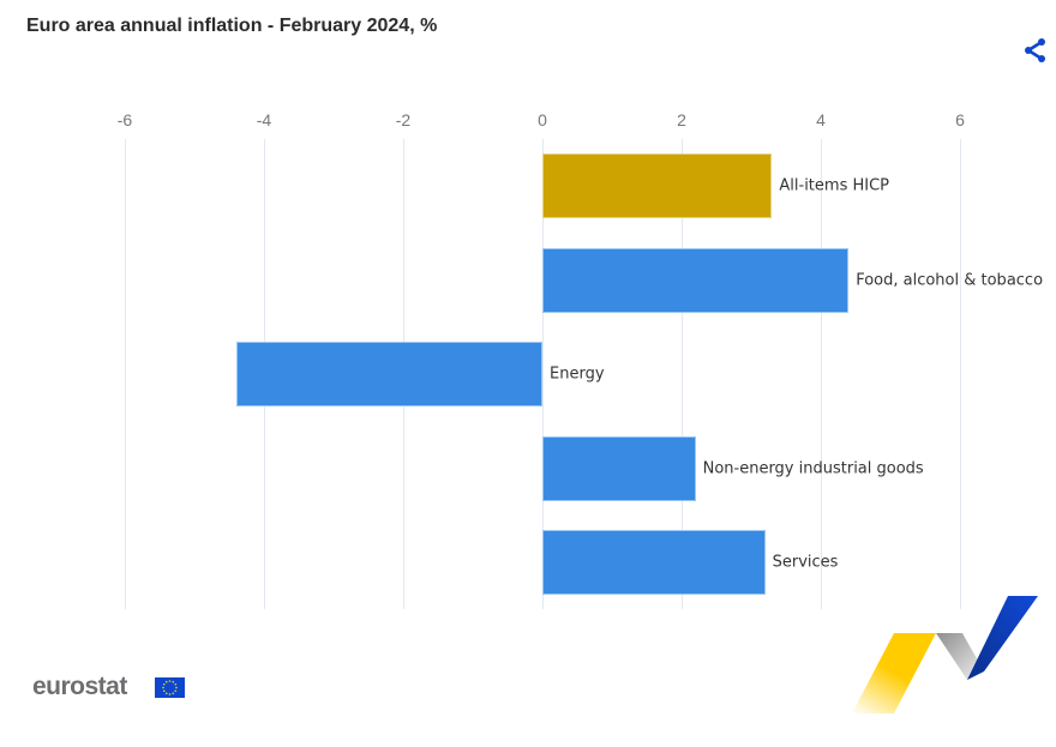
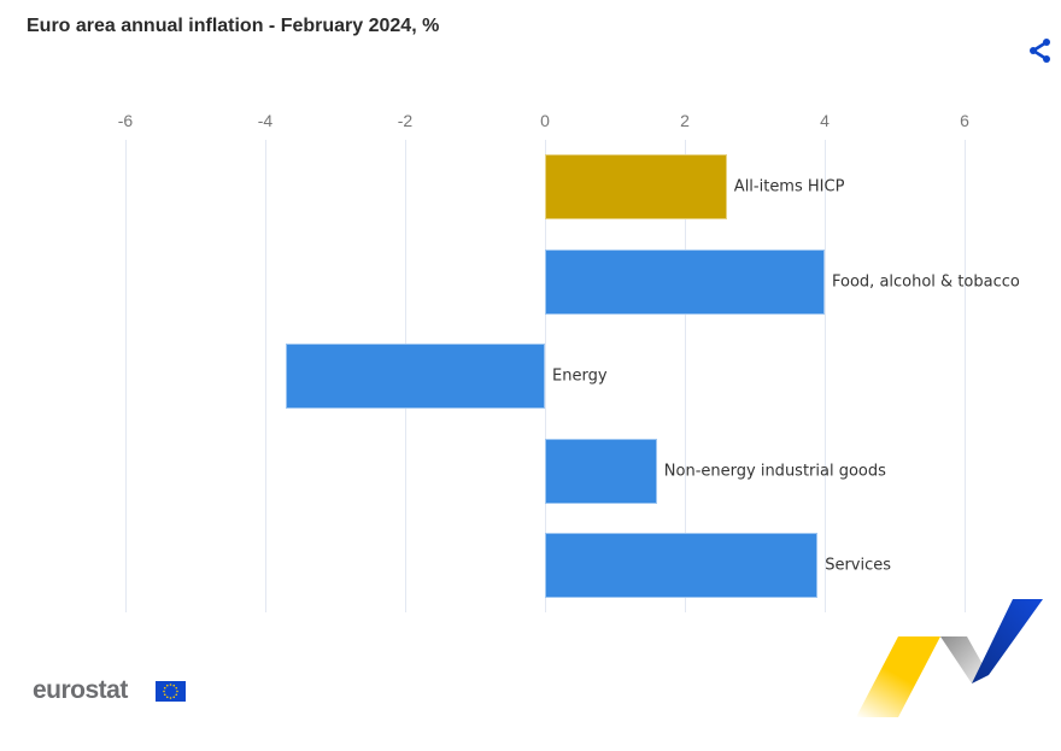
All-items HICP: 3.3 -> 2.6
Food, alcohol & tobacco: 4.4 -> 4.0
Energy: -4.4 -> -3.7
Non-energy industrial goods: 2.2 -> 1.6
Services: 3.2 -> 3.9
